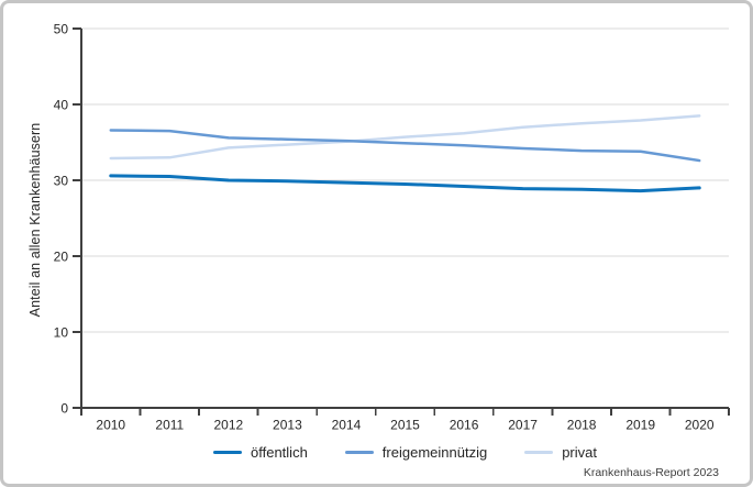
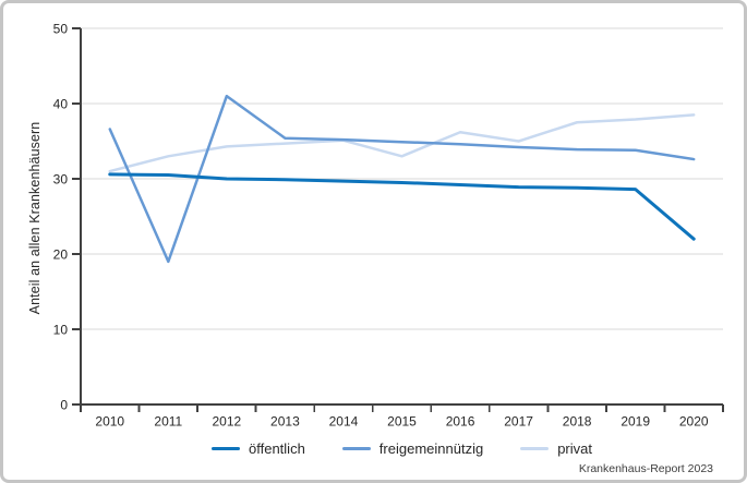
privat/2010: 33 -> 31
freigemeinnützig/2011: 36 -> 19
freigemeinnützig/2012: 36 -> 41
privat/2015: 36 -> 33
privat/2017: 37 -> 35
öffentlich/2020: 29 -> 22
